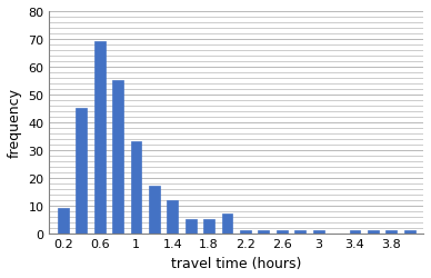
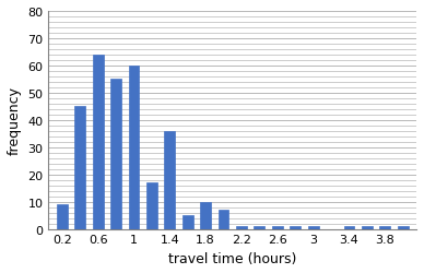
0.6: 69 -> 64
1: 33 -> 60
1.4: 12 -> 36
1.8: 5 -> 10
